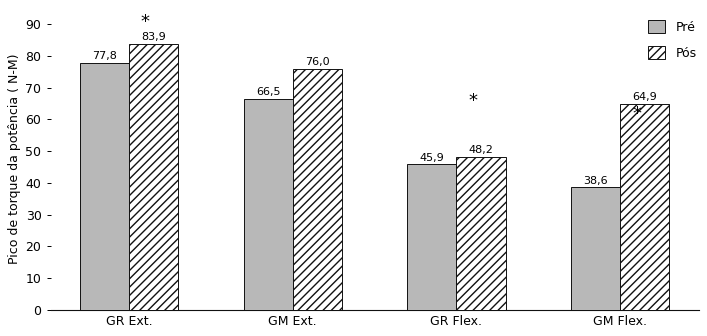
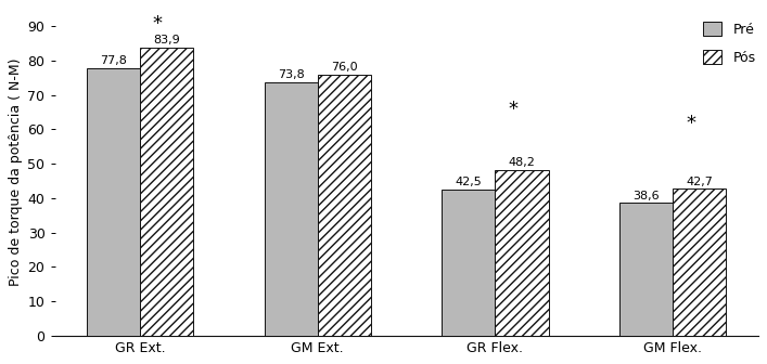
Pré/GM Ext.: 66,5 -> 73,8
Pré/GR Flex.: 45,9 -> 42,5
Pós/GM Flex.: 64,9 -> 42,7
